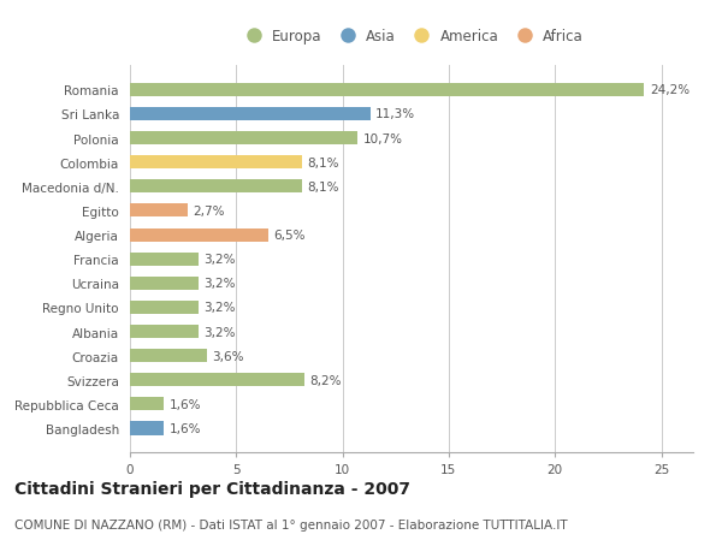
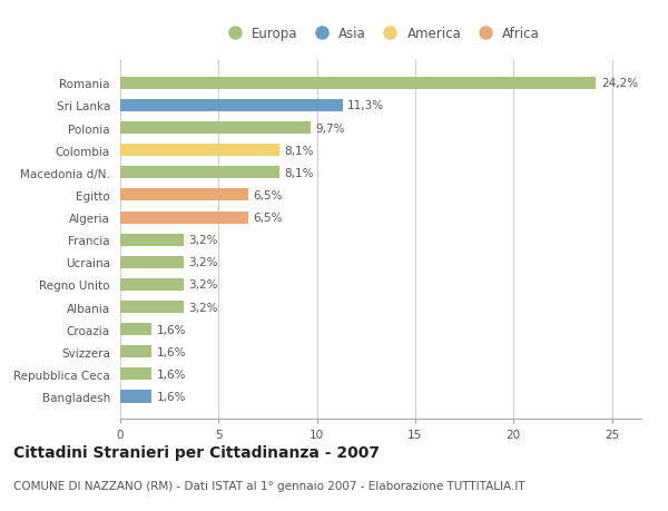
Polonia: 10,7% -> 9,7%
Egitto: 2,7% -> 6,5%
Croazia: 3,6% -> 1,6%
Svizzera: 8,2% -> 1,6%
